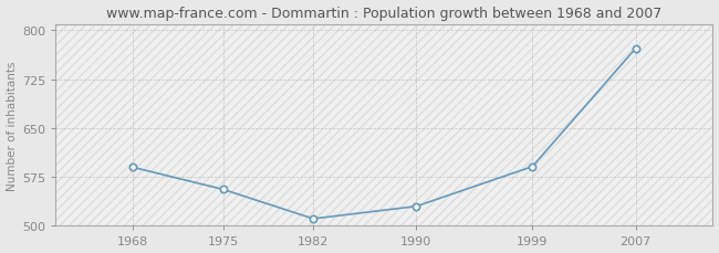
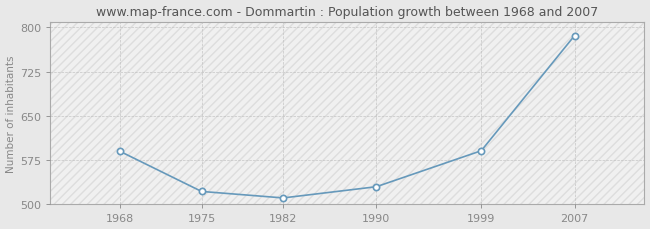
1975: 556 -> 522
2007: 772 -> 786
